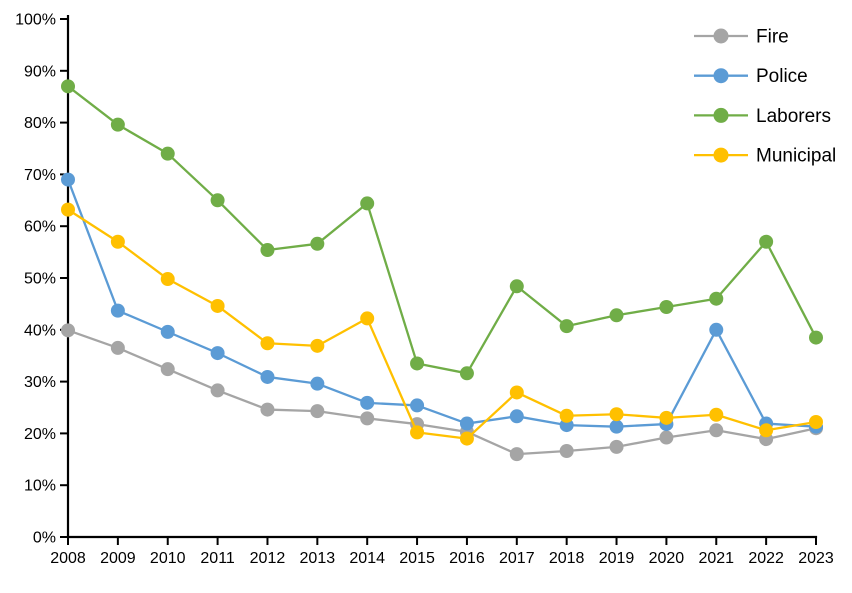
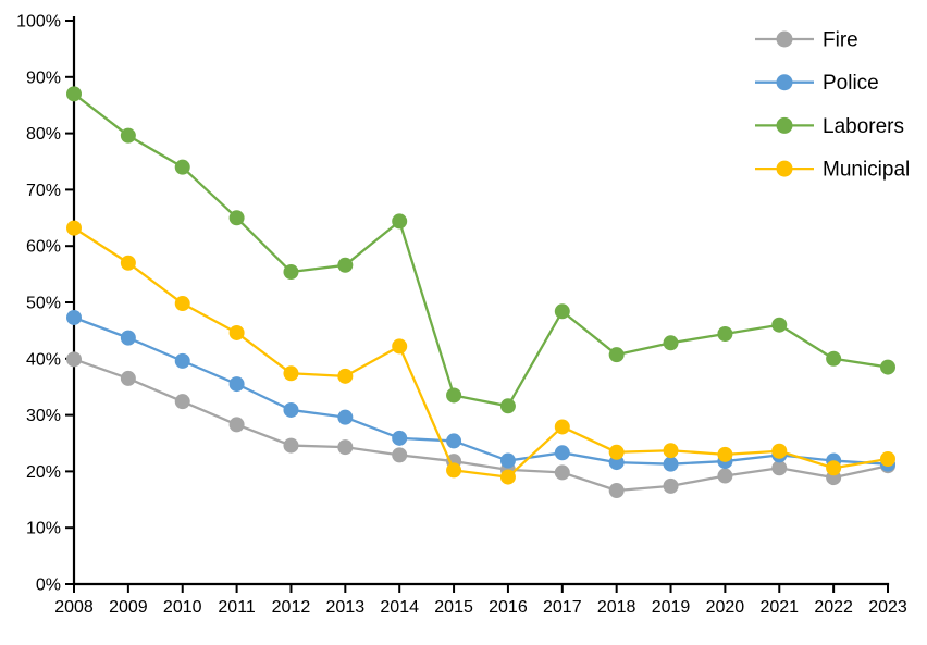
Police/2008: 69% -> 47%
Fire/2017: 16% -> 20%
Police/2021: 40% -> 23%
Laborers/2022: 57% -> 40%
